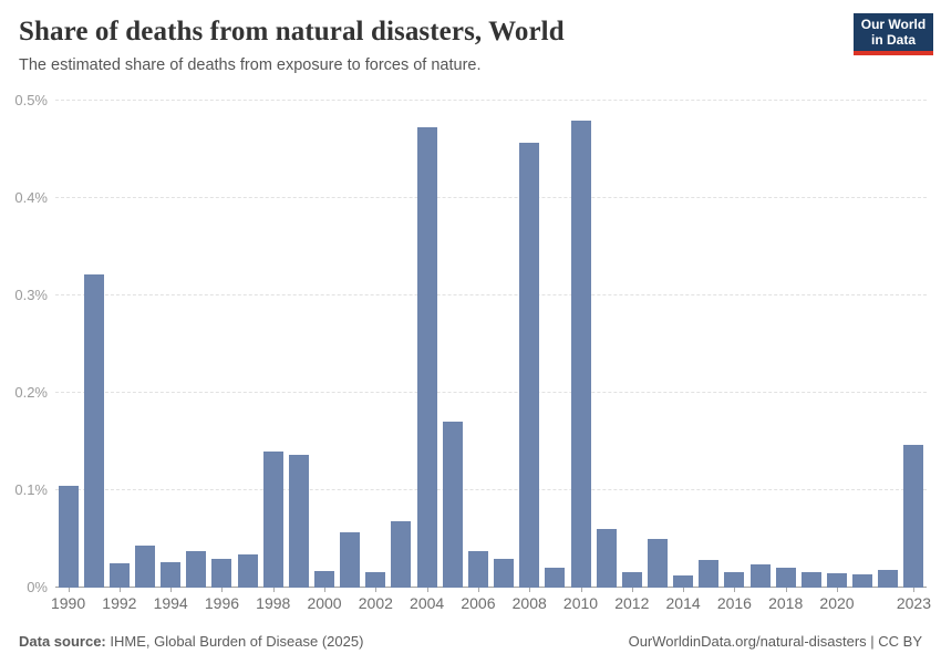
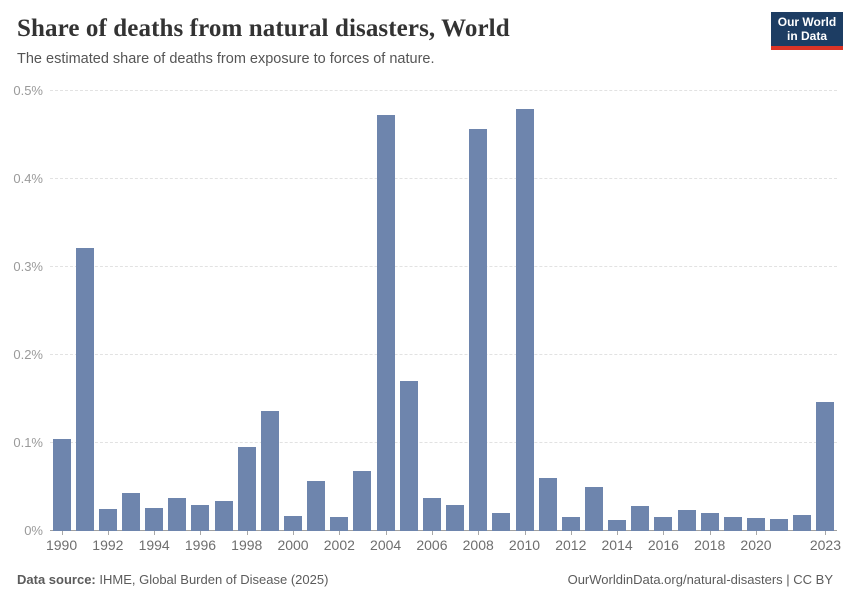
1998: 0.14% -> 0.10%
